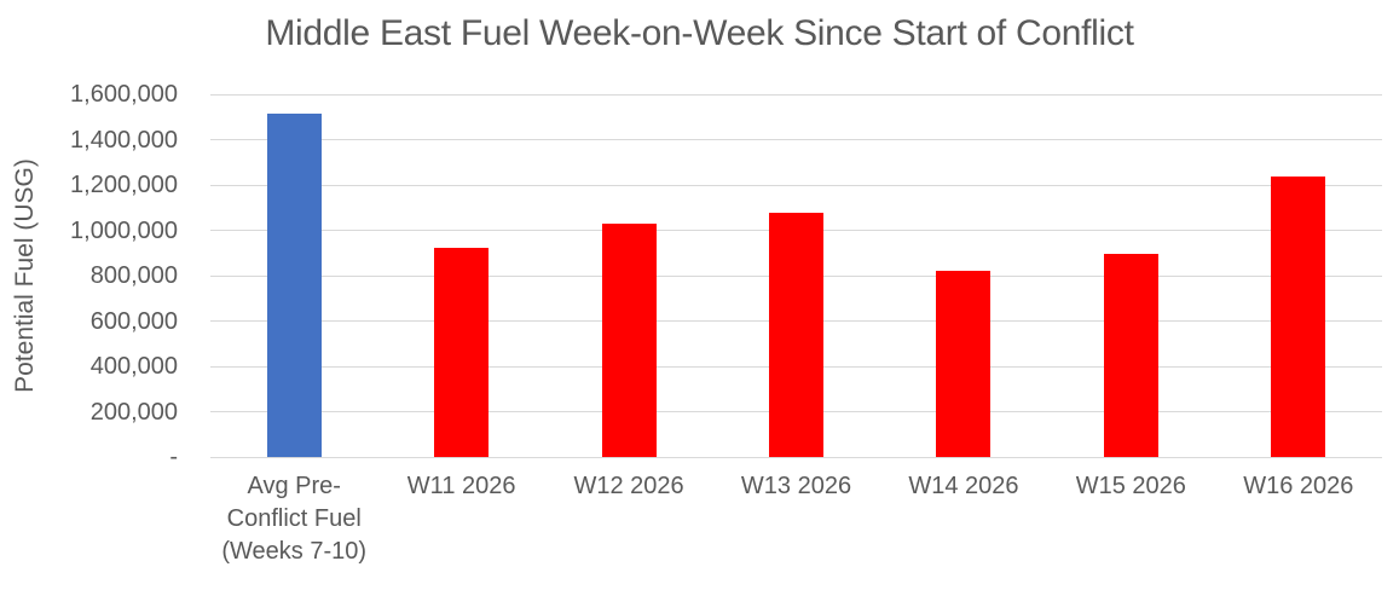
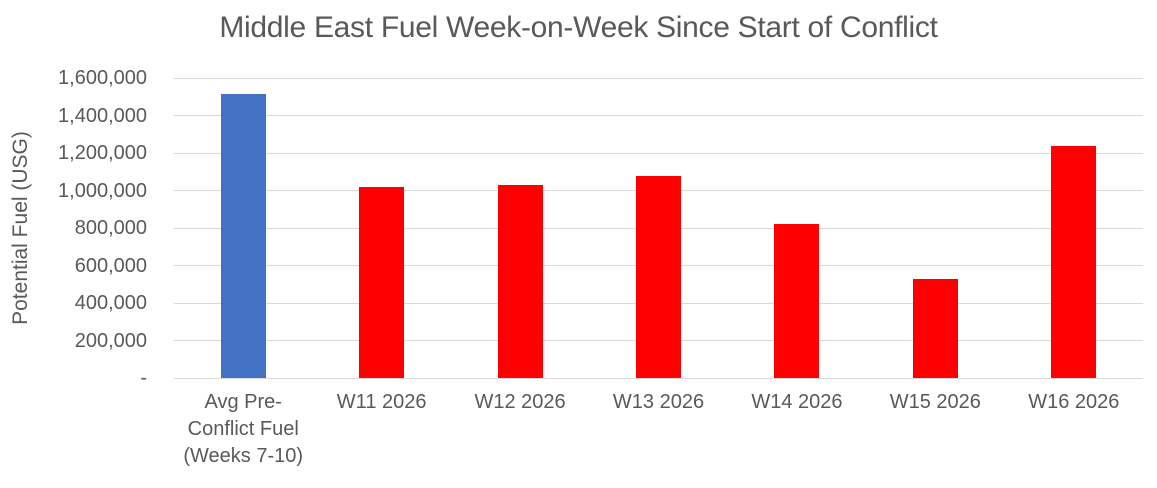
W11 2026: 920000 -> 1020000
W15 2026: 900000 -> 530000
